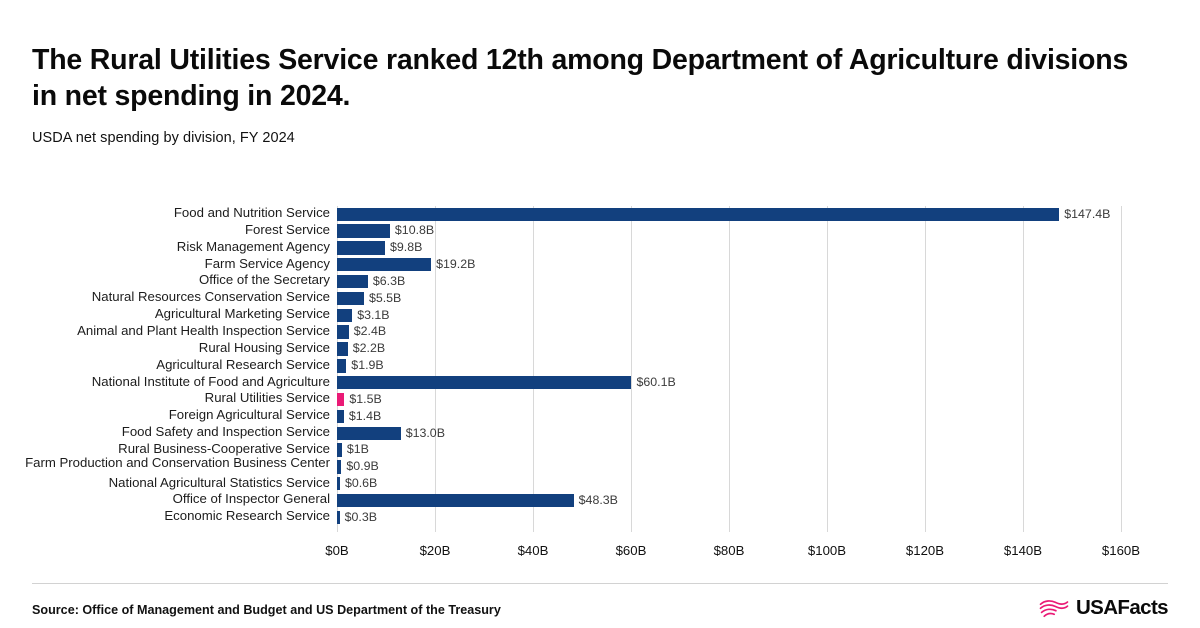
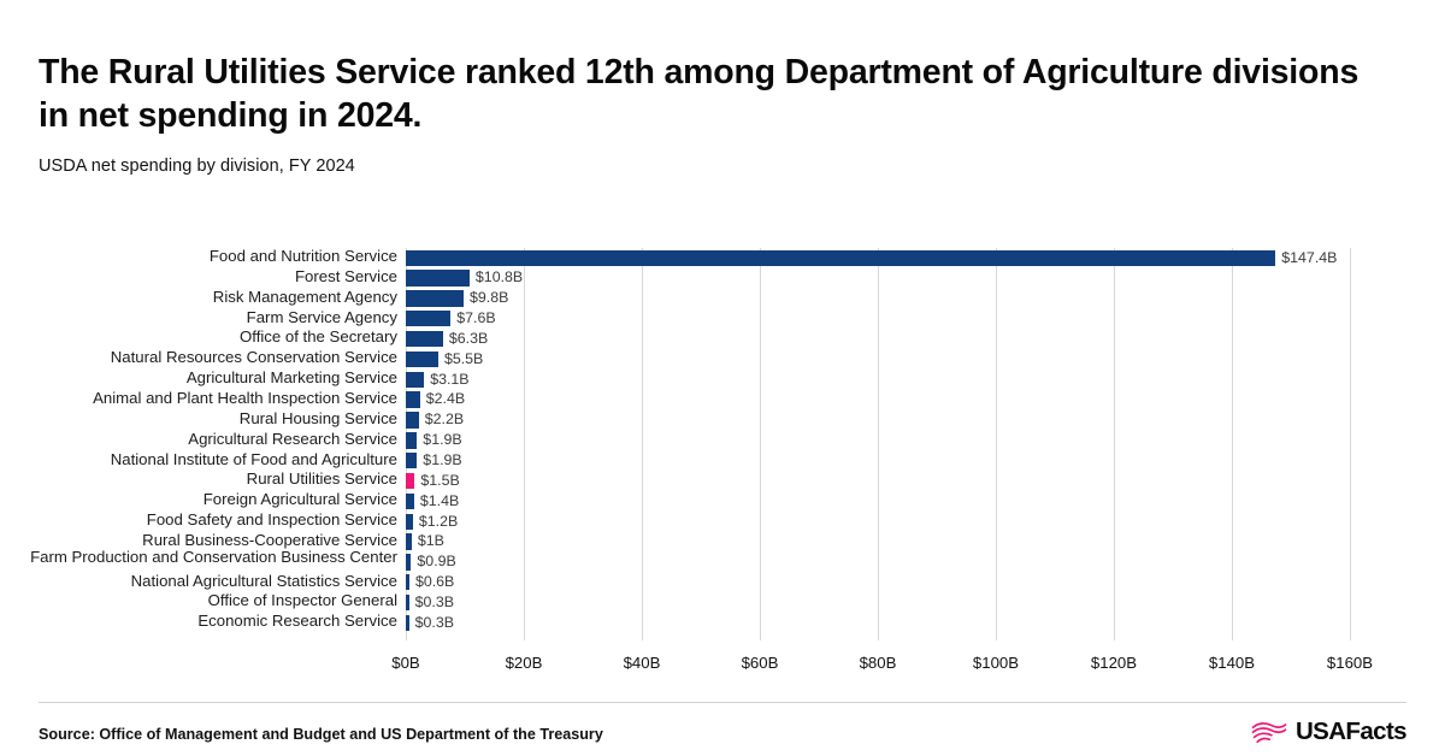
Farm Service Agency: $19.2B -> $7.6B
National Institute of Food and Agriculture: $60.1B -> $1.9B
Food Safety and Inspection Service: $13.0B -> $1.2B
Office of Inspector General: $48.3B -> $0.3B
